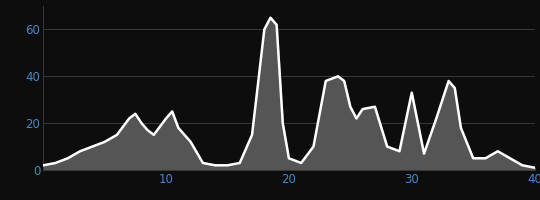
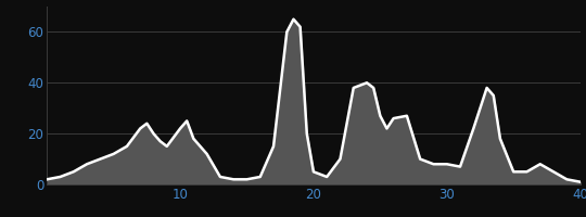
30: 33 -> 8
